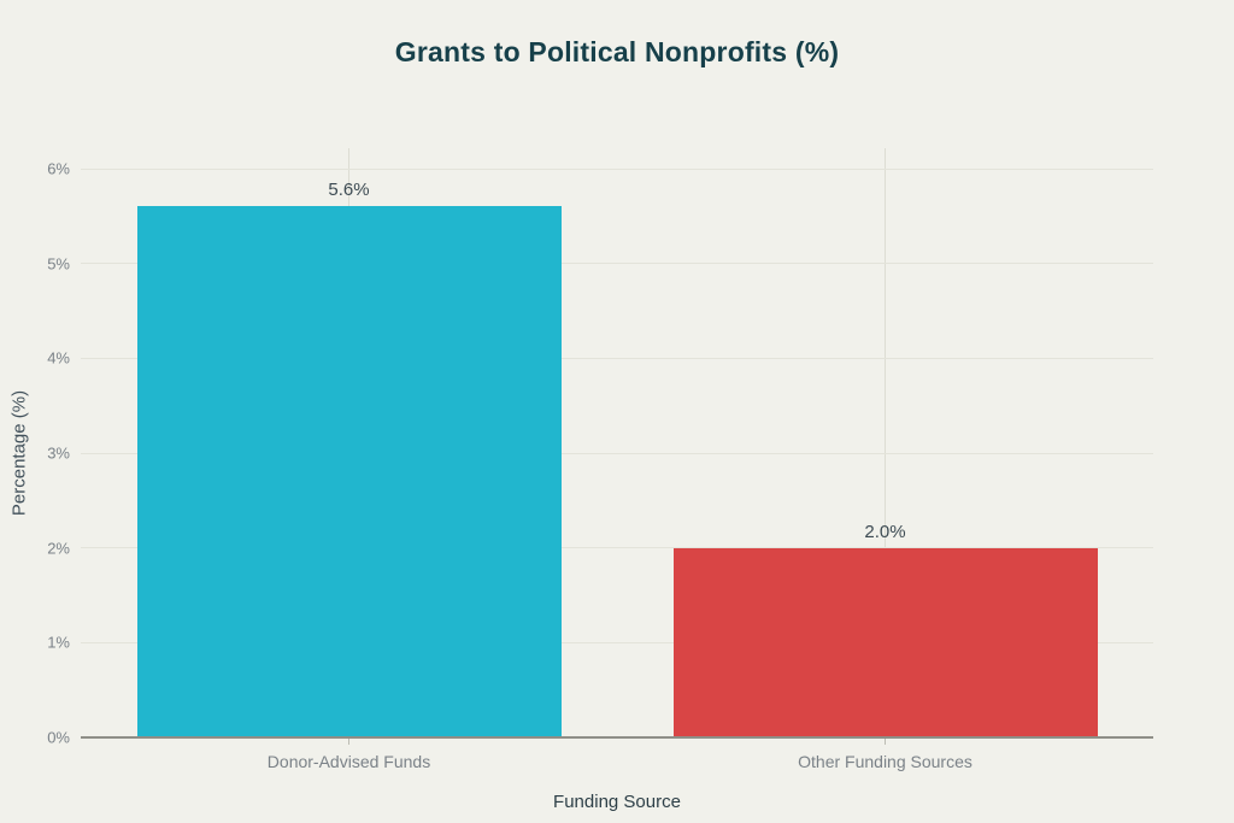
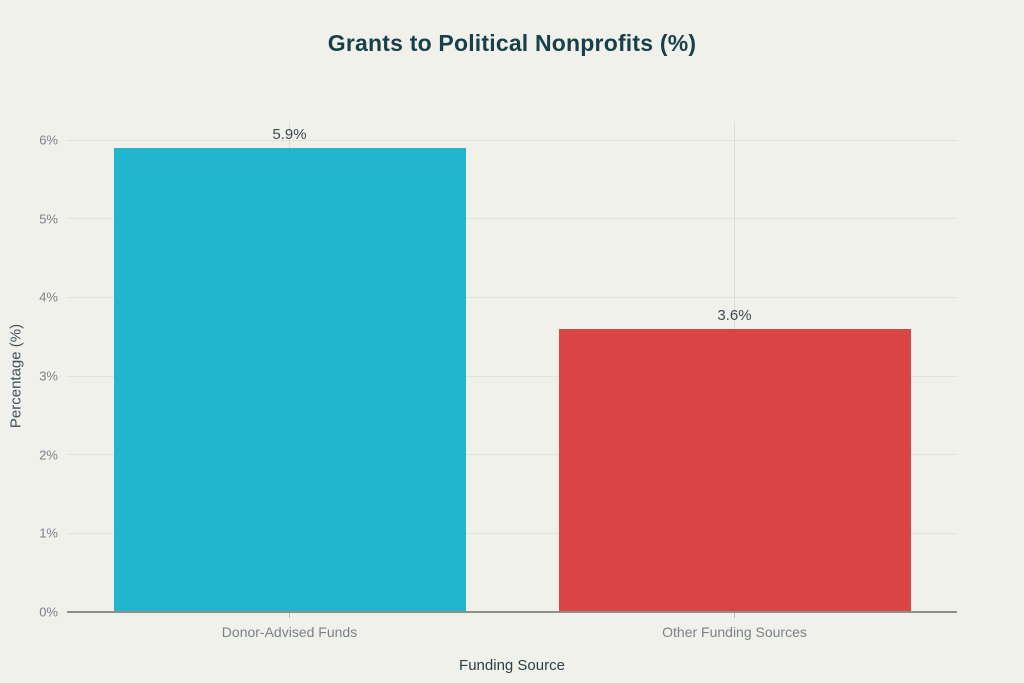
Donor-Advised Funds: 5.6% -> 5.9%
Other Funding Sources: 2.0% -> 3.6%
